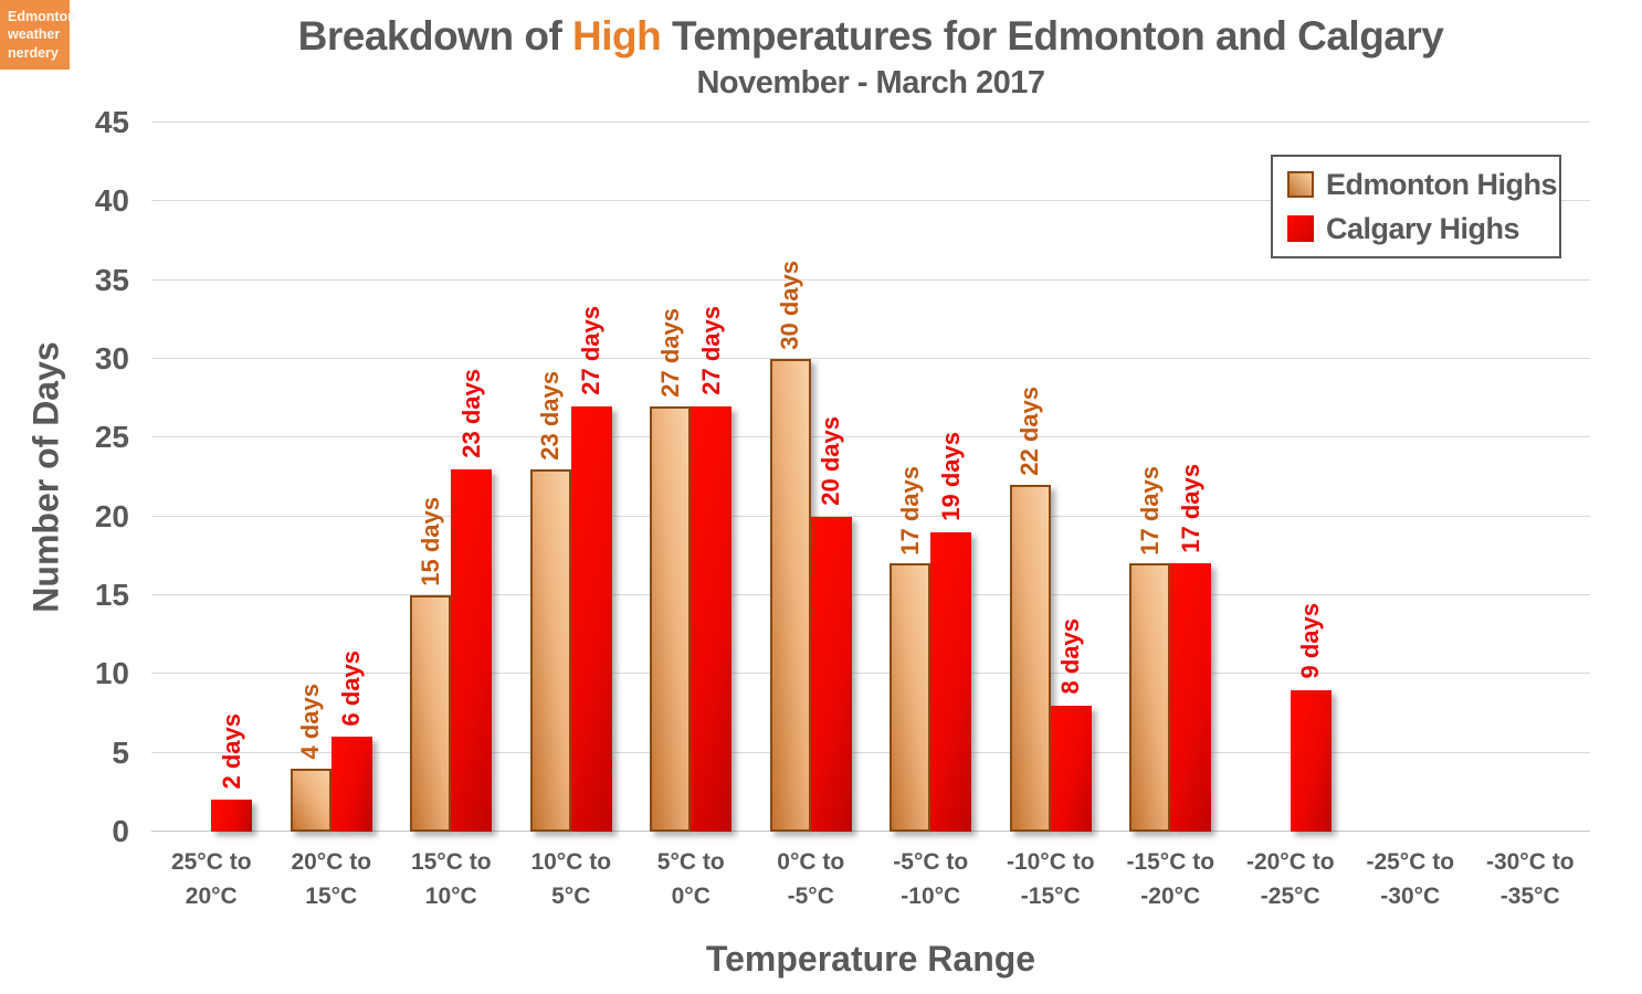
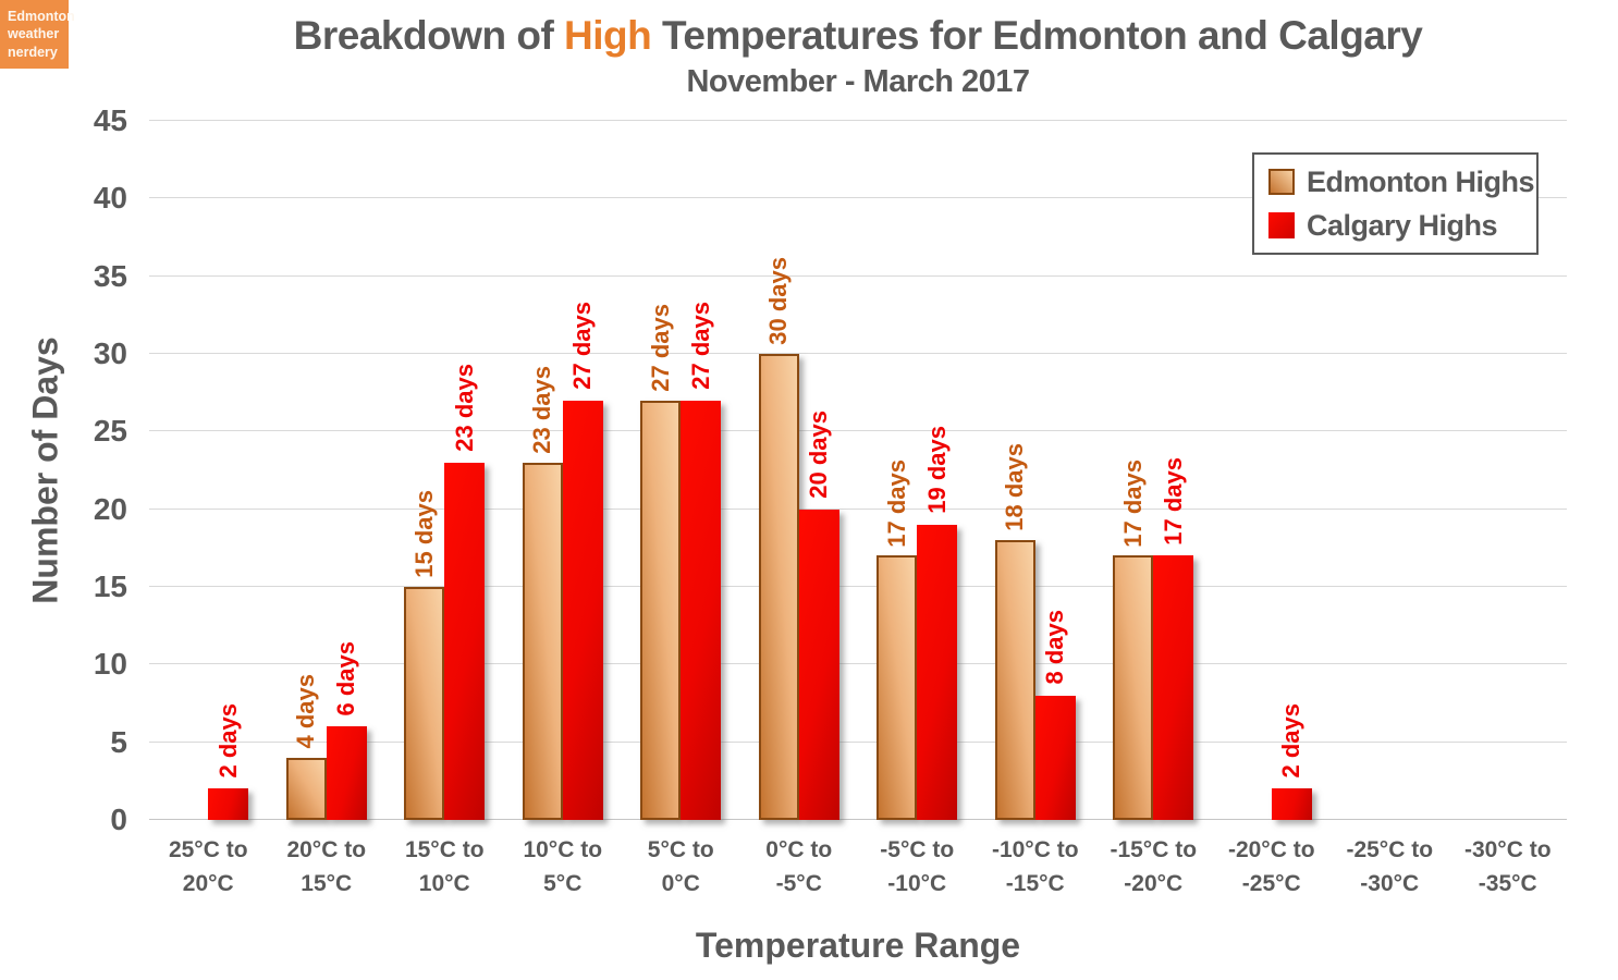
Edmonton Highs/-10°C to -15°C: 22 -> 18
Calgary Highs/-20°C to -25°C: 9 -> 2
